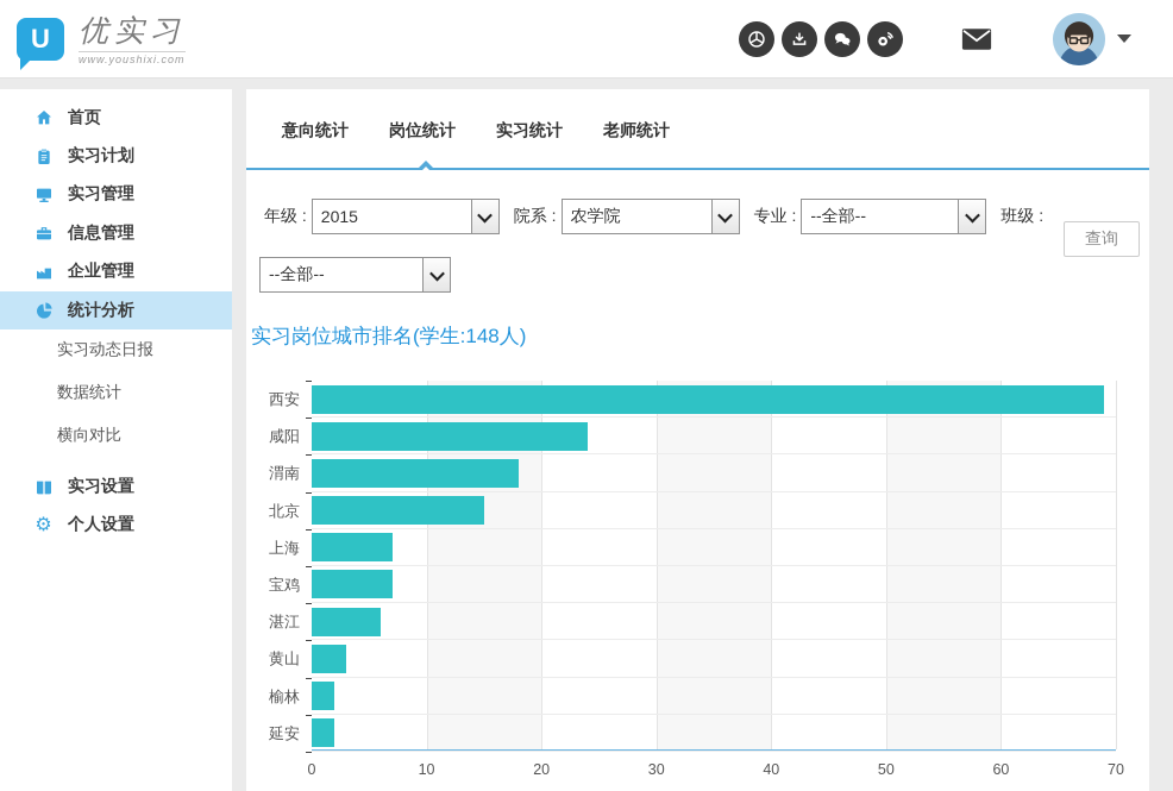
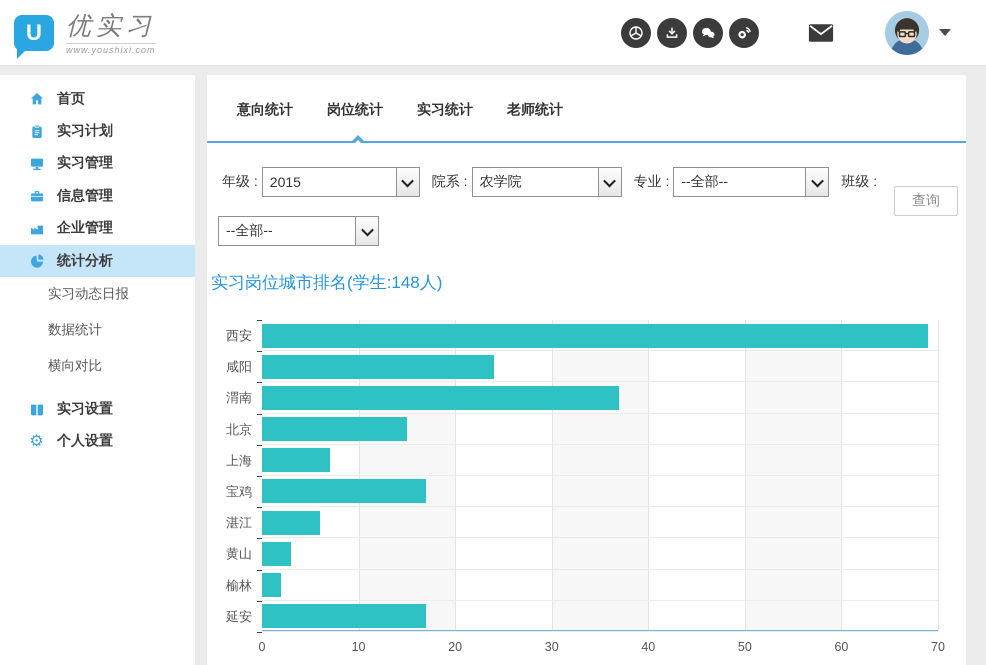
渭南: 18 -> 37
宝鸡: 7 -> 17
延安: 2 -> 17
